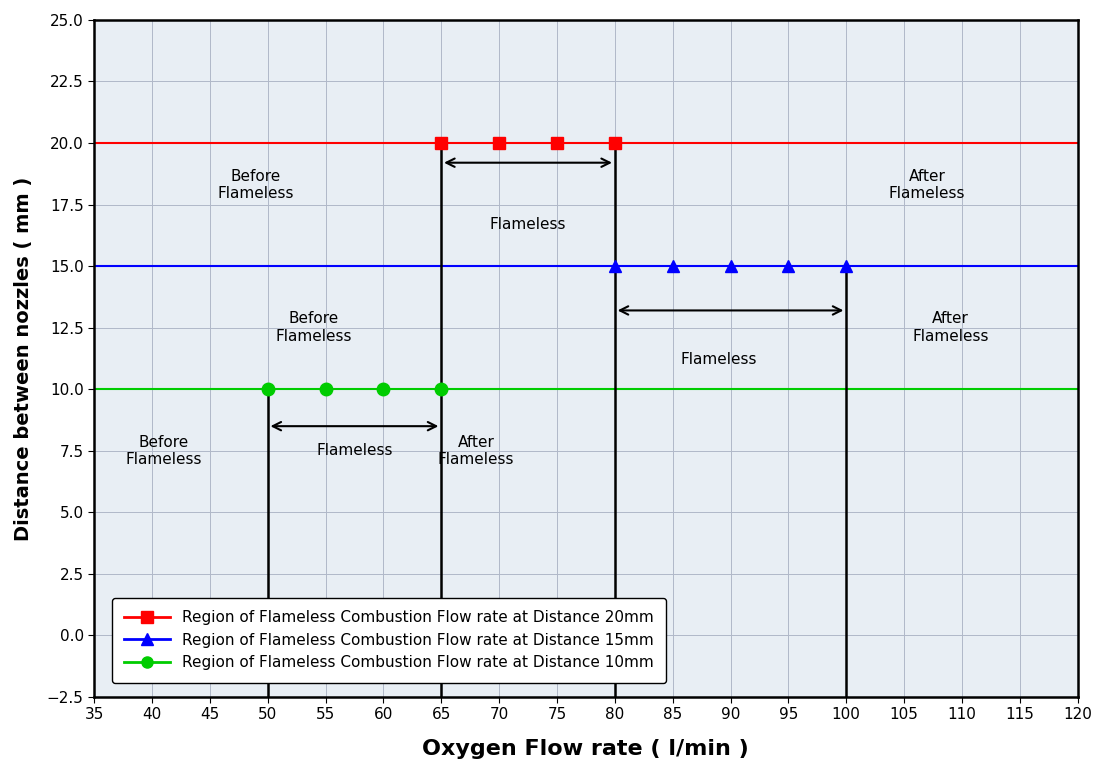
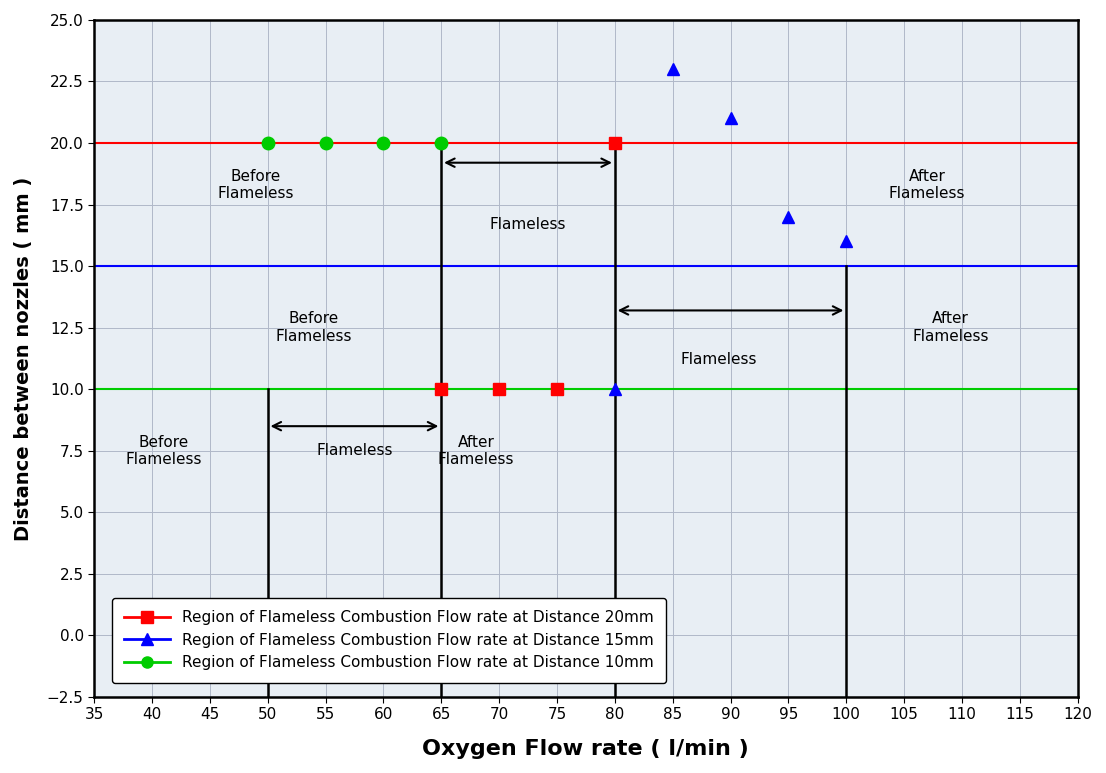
Region of Flameless Combustion Flow rate at Distance 10mm/50: 10 -> 20
Region of Flameless Combustion Flow rate at Distance 10mm/55: 10 -> 20
Region of Flameless Combustion Flow rate at Distance 10mm/60: 10 -> 20
Region of Flameless Combustion Flow rate at Distance 20mm/65: 20 -> 10
Region of Flameless Combustion Flow rate at Distance 10mm/65: 10 -> 20
Region of Flameless Combustion Flow rate at Distance 20mm/70: 20 -> 10
Region of Flameless Combustion Flow rate at Distance 20mm/75: 20 -> 10
Region of Flameless Combustion Flow rate at Distance 15mm/80: 15 -> 10
Region of Flameless Combustion Flow rate at Distance 15mm/85: 15 -> 23
Region of Flameless Combustion Flow rate at Distance 15mm/90: 15 -> 21
Region of Flameless Combustion Flow rate at Distance 15mm/95: 15 -> 17
Region of Flameless Combustion Flow rate at Distance 15mm/100: 15 -> 16
